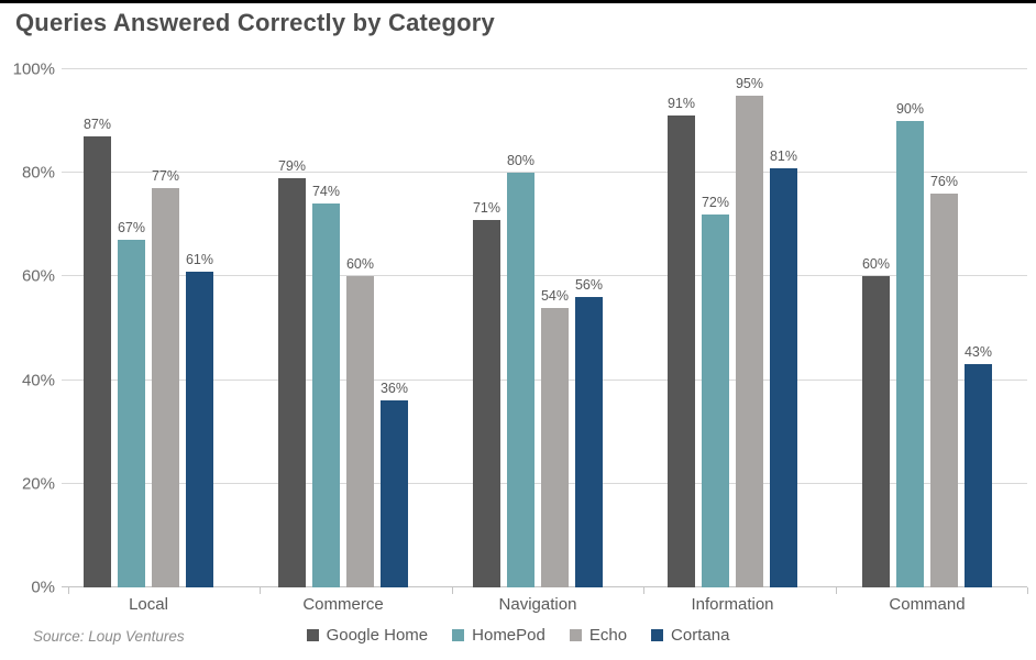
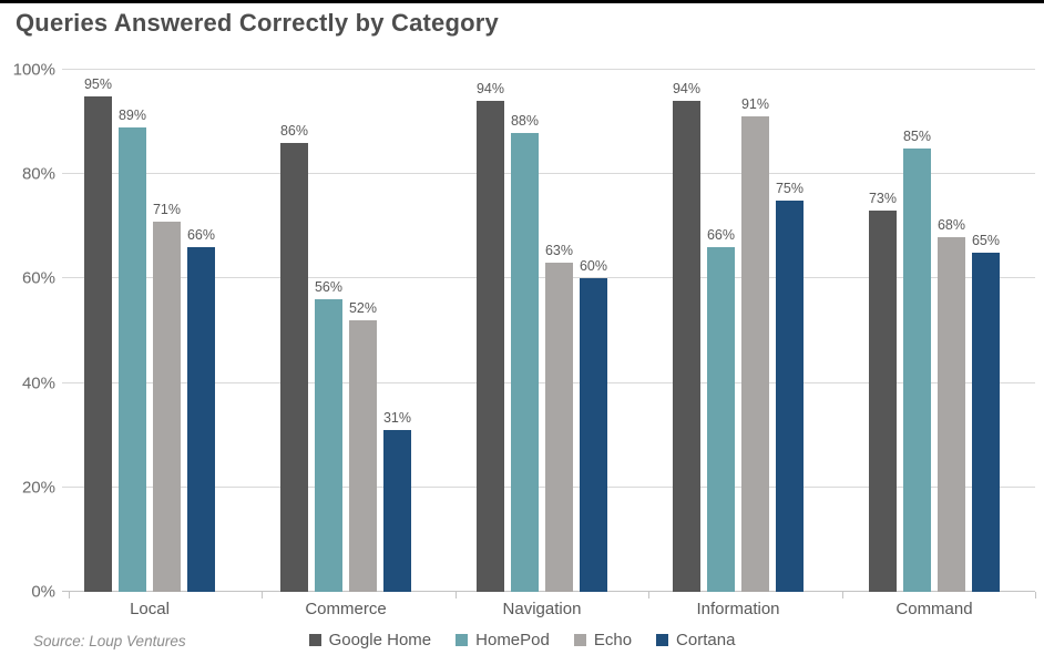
Google Home/Local: 87% -> 95%
HomePod/Local: 67% -> 89%
Echo/Local: 77% -> 71%
Cortana/Local: 61% -> 66%
Google Home/Commerce: 79% -> 86%
HomePod/Commerce: 74% -> 56%
Echo/Commerce: 60% -> 52%
Cortana/Commerce: 36% -> 31%
Google Home/Navigation: 71% -> 94%
HomePod/Navigation: 80% -> 88%
Echo/Navigation: 54% -> 63%
Cortana/Navigation: 56% -> 60%
Google Home/Information: 91% -> 94%
HomePod/Information: 72% -> 66%
Echo/Information: 95% -> 91%
Cortana/Information: 81% -> 75%
Google Home/Command: 60% -> 73%
HomePod/Command: 90% -> 85%
Echo/Command: 76% -> 68%
Cortana/Command: 43% -> 65%
